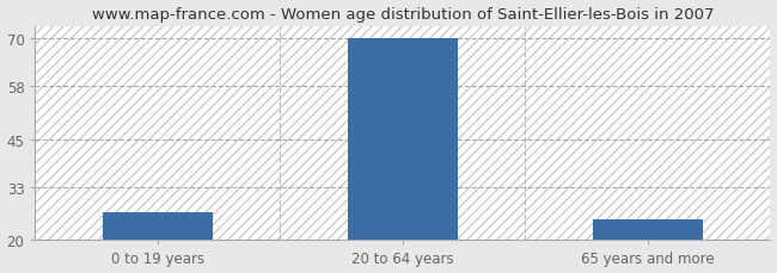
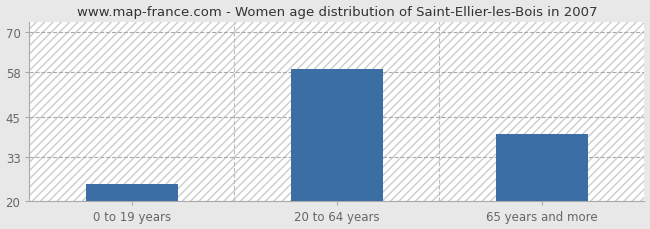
0 to 19 years: 27 -> 25
20 to 64 years: 70 -> 59
65 years and more: 25 -> 40
